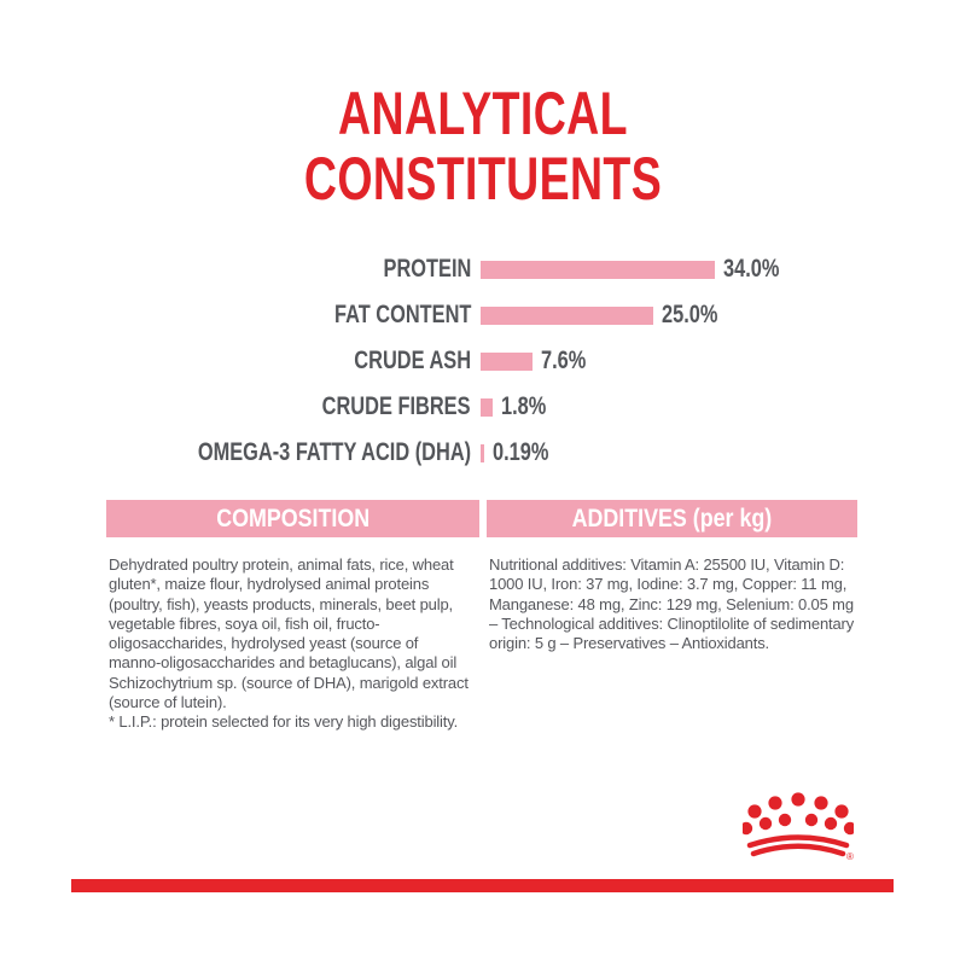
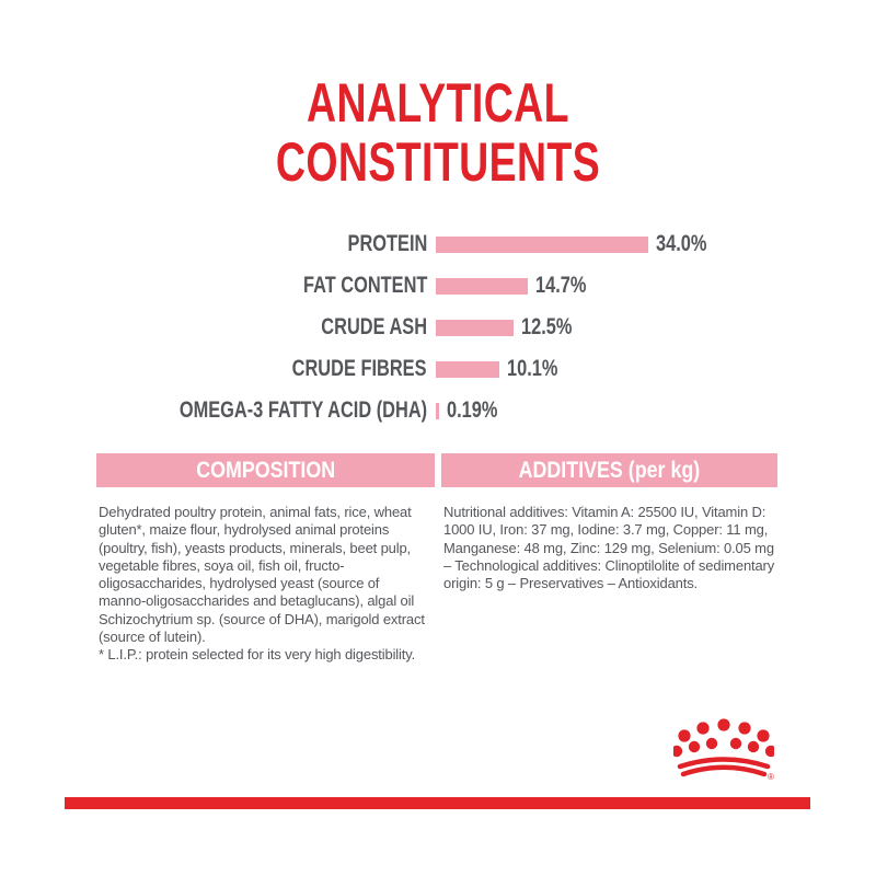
FAT CONTENT: 25.0% -> 14.7%
CRUDE ASH: 7.6% -> 12.5%
CRUDE FIBRES: 1.8% -> 10.1%
